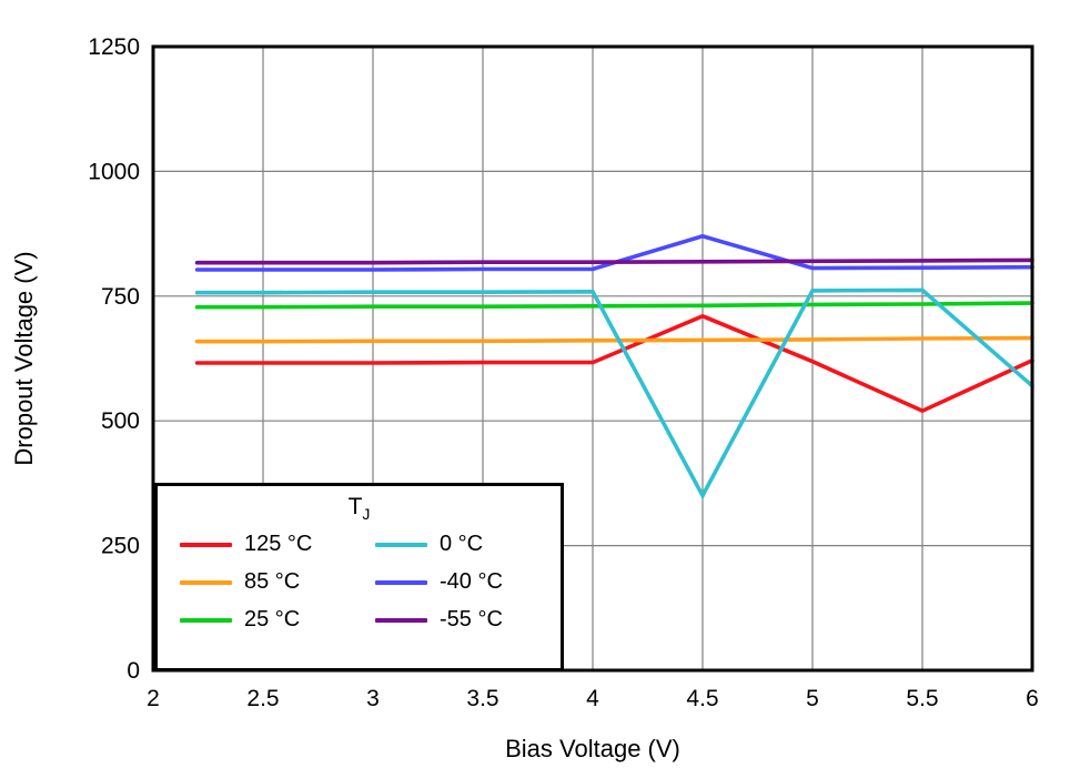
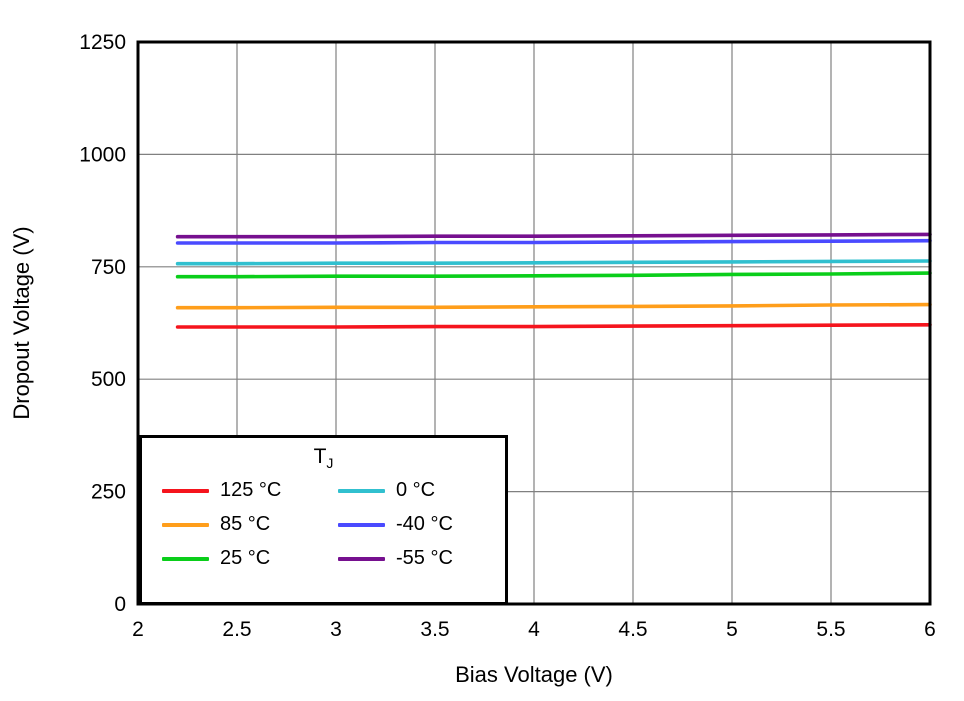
125 °C/4.5: 710 -> 620
0 °C/4.5: 350 -> 760
-40 °C/4.5: 870 -> 800
125 °C/5.5: 520 -> 620
0 °C/6: 570 -> 760
